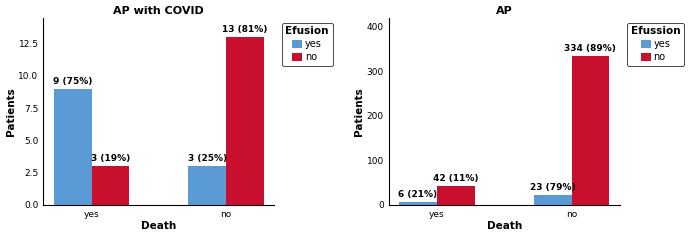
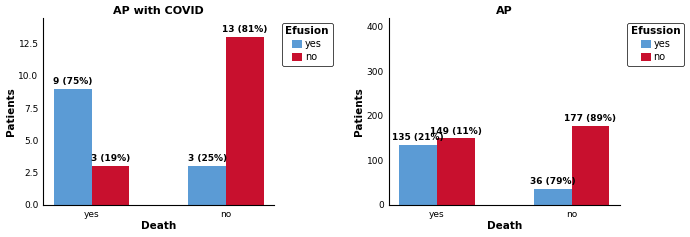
AP/yes/yes: 6 -> 135
AP/no/yes: 42 -> 149
AP/yes/no: 23 -> 36
AP/no/no: 334 -> 177
